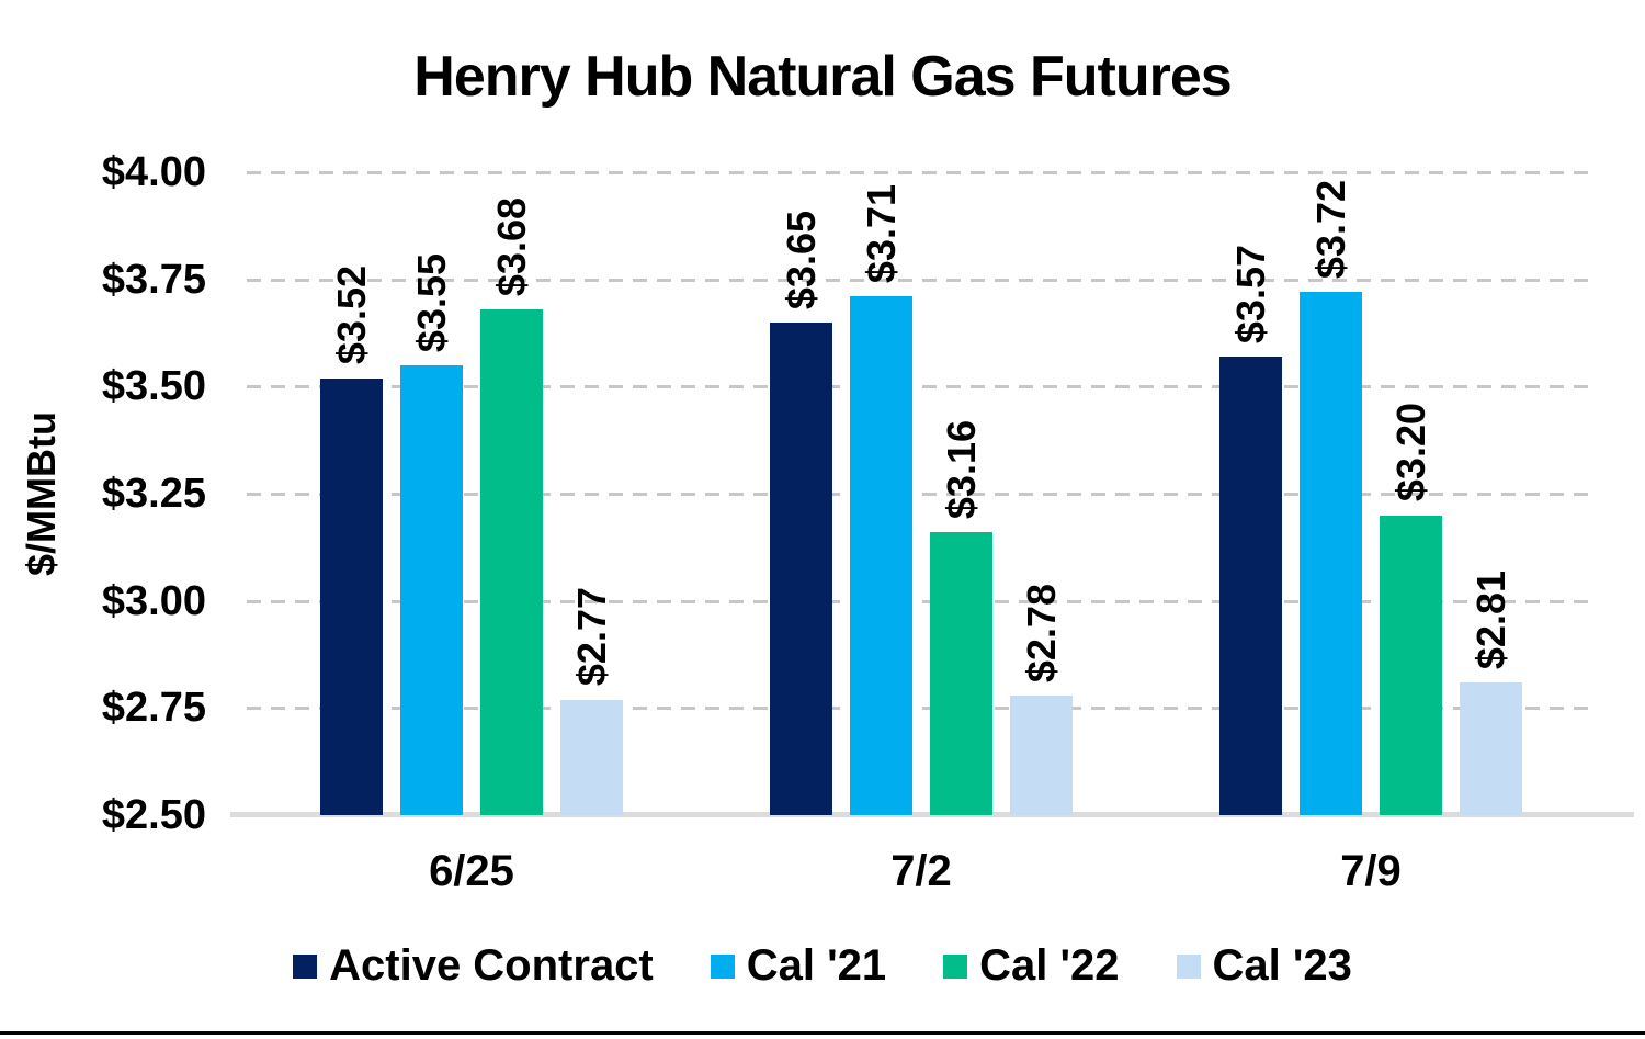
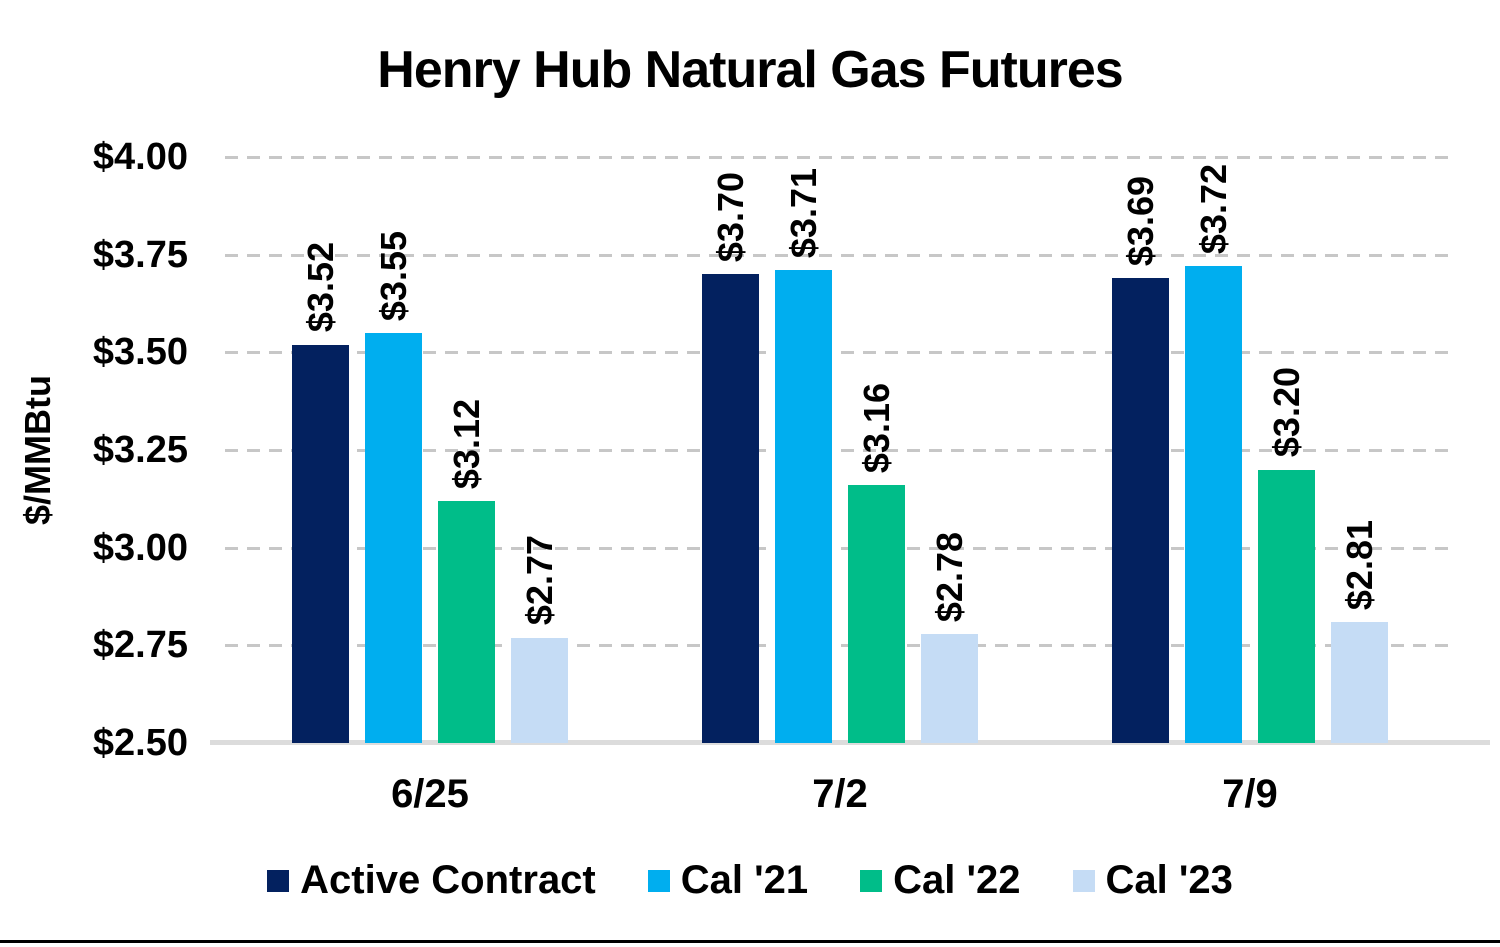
Cal '22/6/25: $3.68 -> $3.12
Active Contract/7/2: $3.65 -> $3.70
Active Contract/7/9: $3.57 -> $3.69
